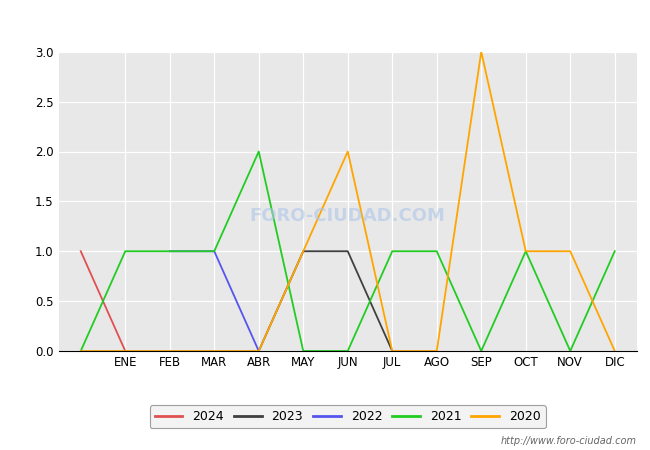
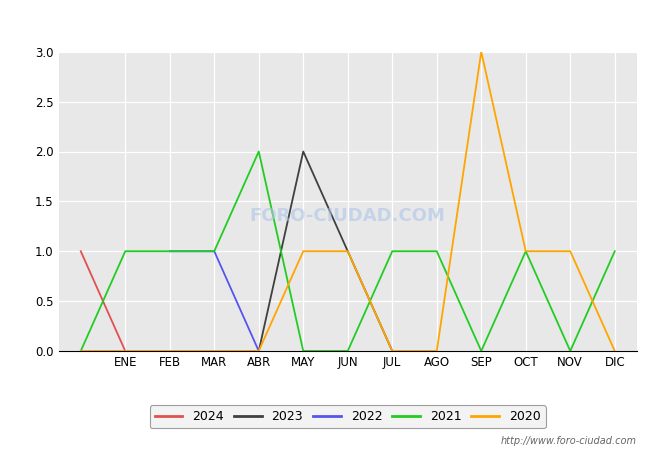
2023/MAY: 1 -> 2
2020/JUN: 2 -> 1
